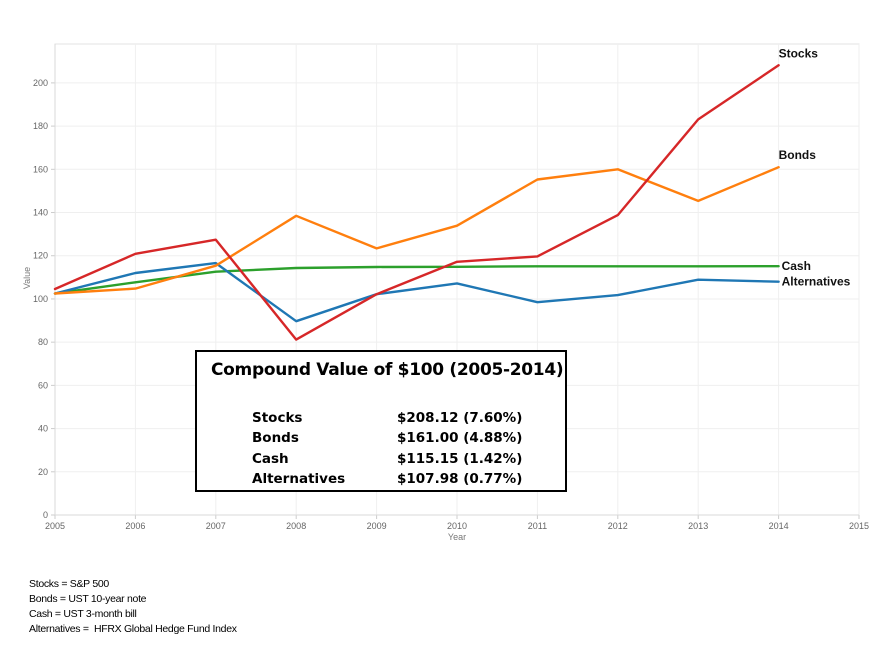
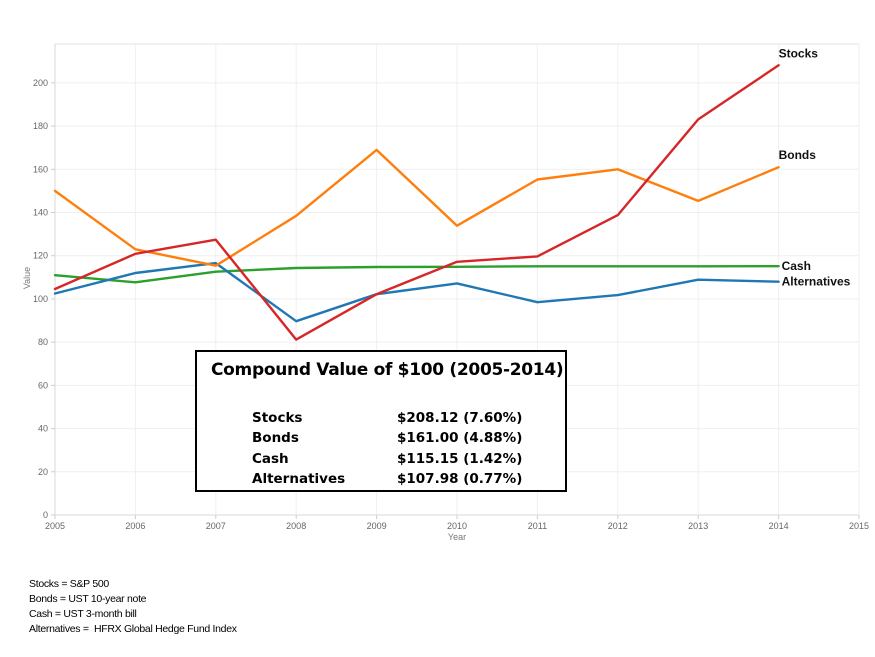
Bonds/2005: 102 -> 150
Cash/2005: 102 -> 111
Bonds/2006: 105 -> 123
Bonds/2009: 123 -> 169
